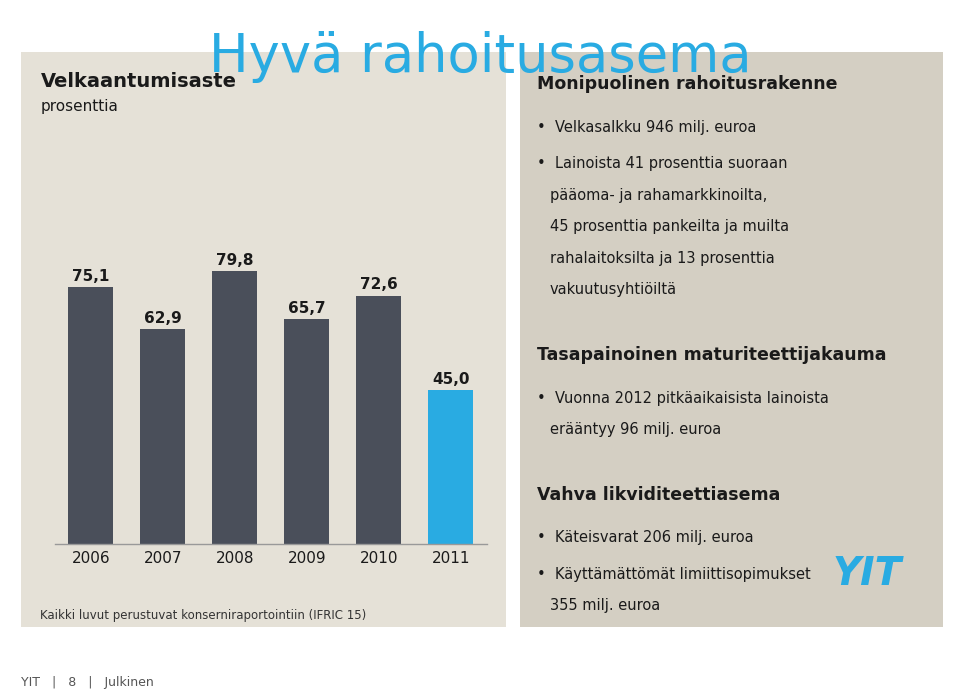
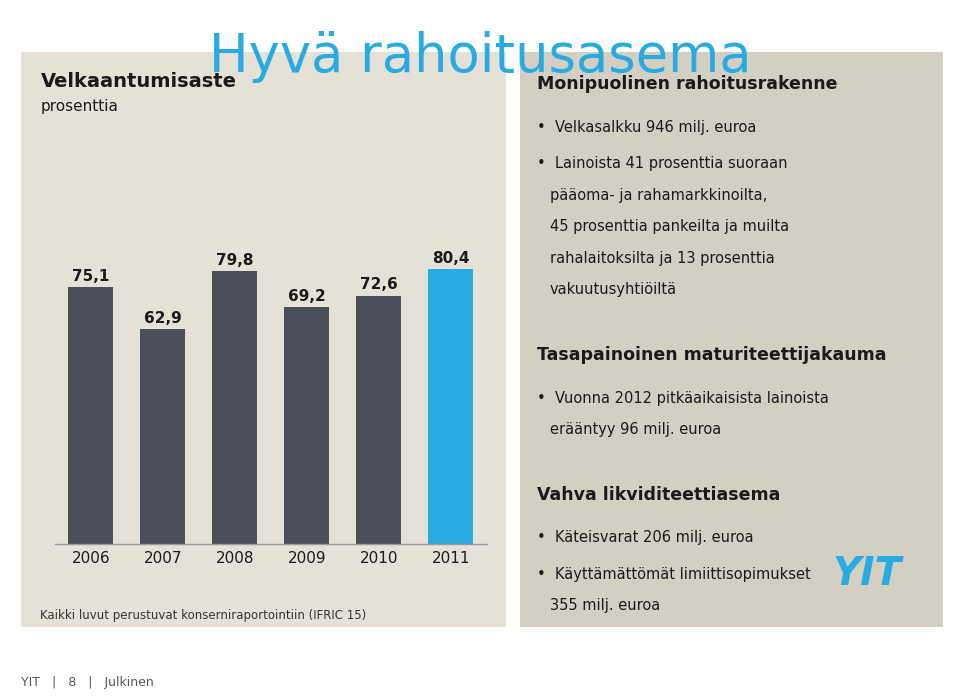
2009: 65,7 -> 69,2
2011: 45,0 -> 80,4
